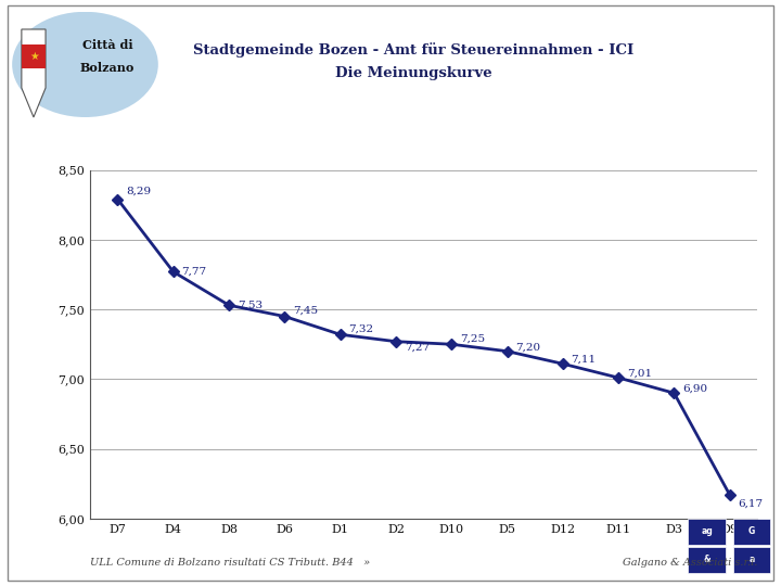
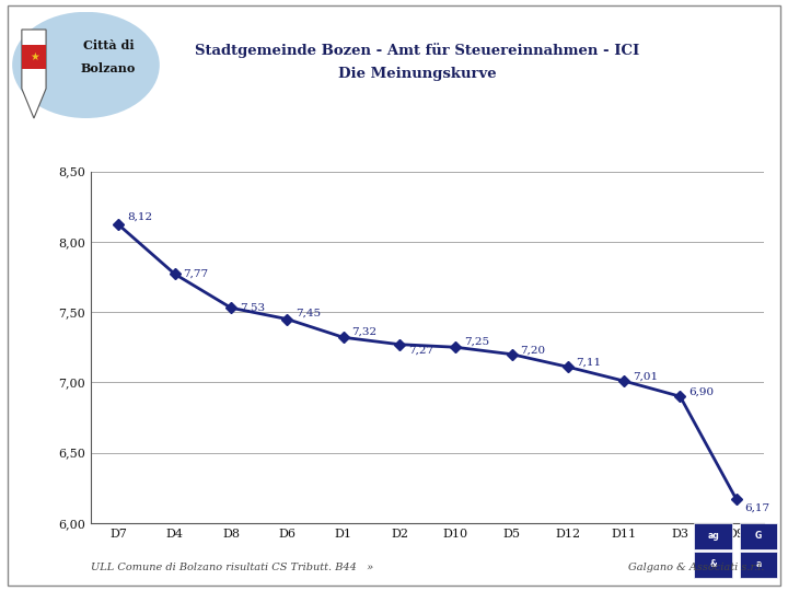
D7: 8,29 -> 8,12
